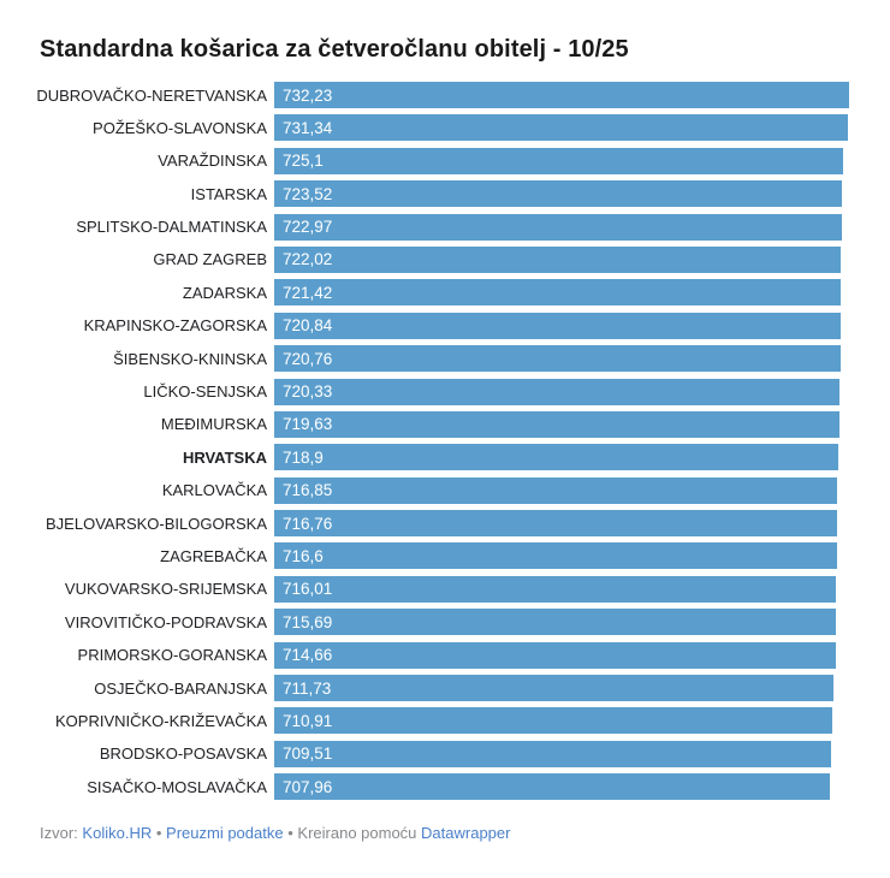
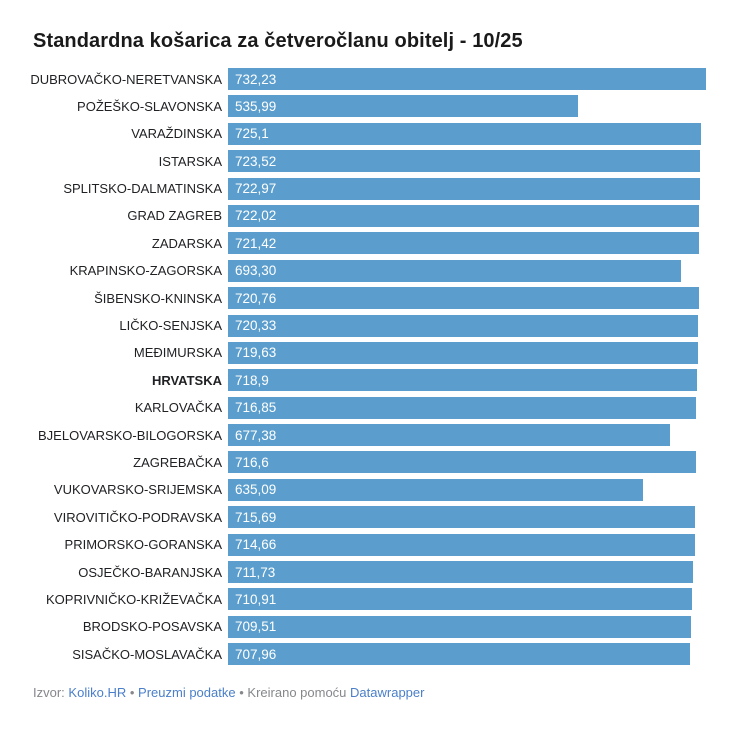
POŽEŠKO-SLAVONSKA: 731,34 -> 535,99
KRAPINSKO-ZAGORSKA: 720,84 -> 693,30
BJELOVARSKO-BILOGORSKA: 716,76 -> 677,38
VUKOVARSKO-SRIJEMSKA: 716,01 -> 635,09
